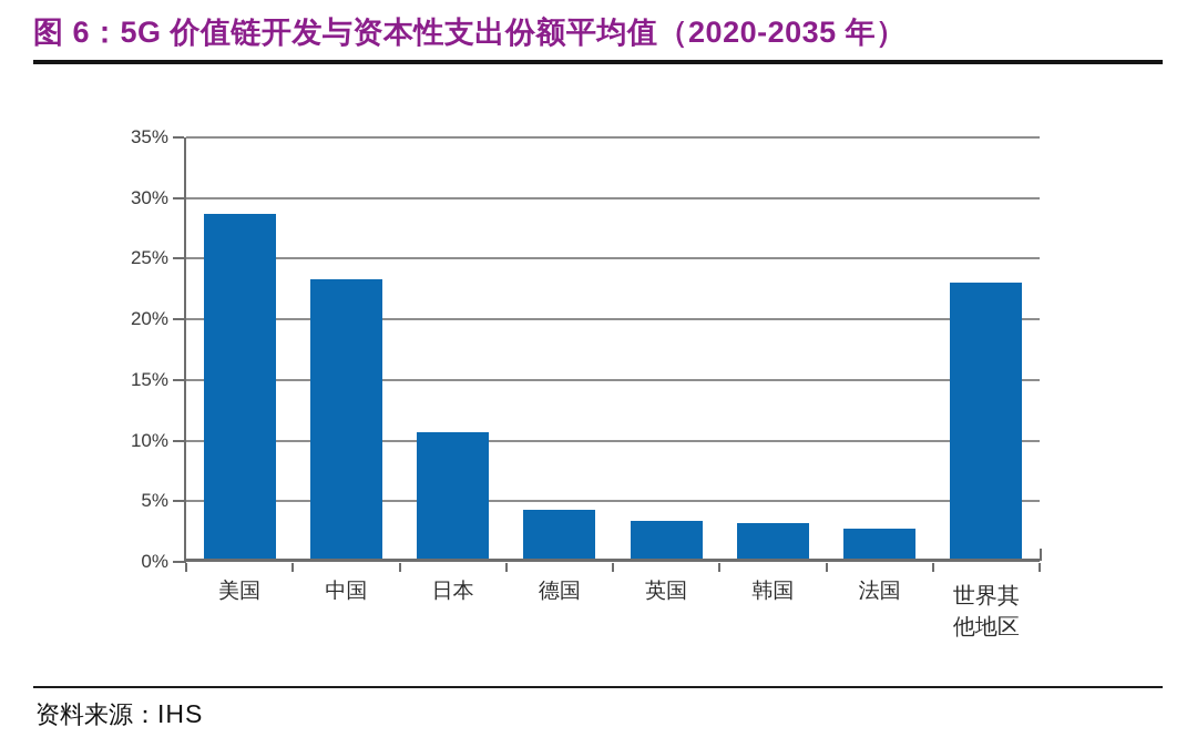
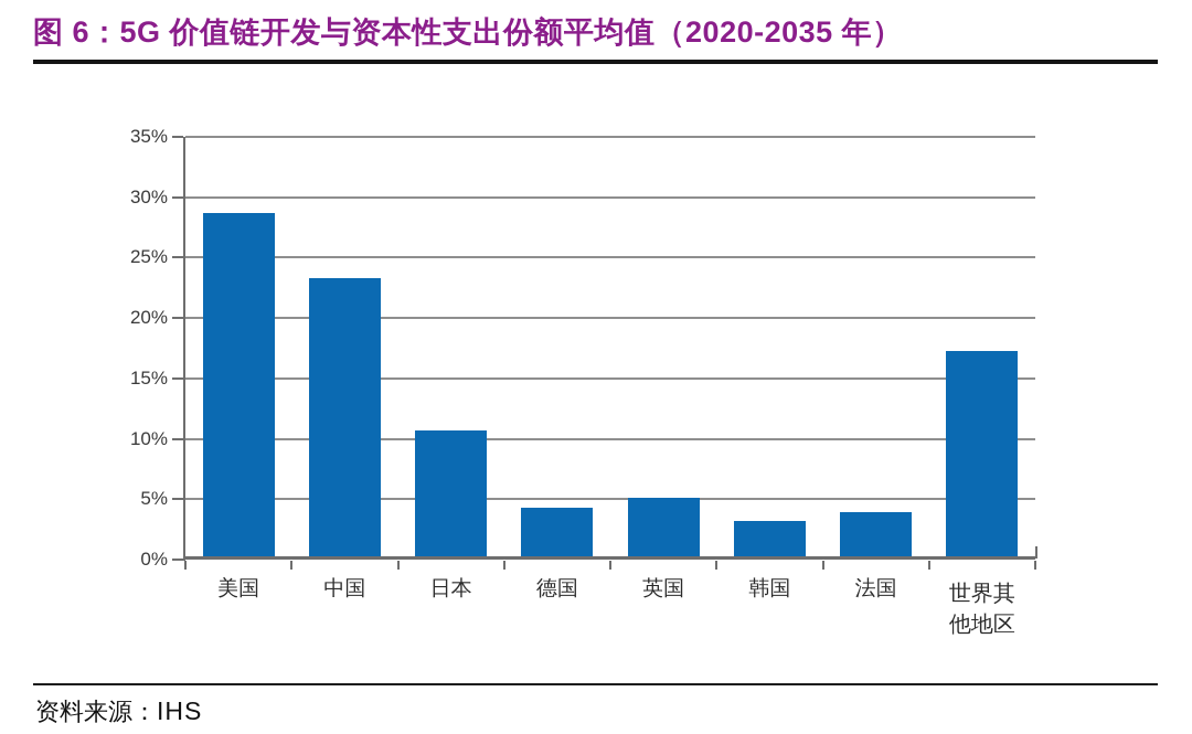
英国: 3.4% -> 5.1%
法国: 2.7% -> 3.9%
世界其他地区: 23.0% -> 17.3%
